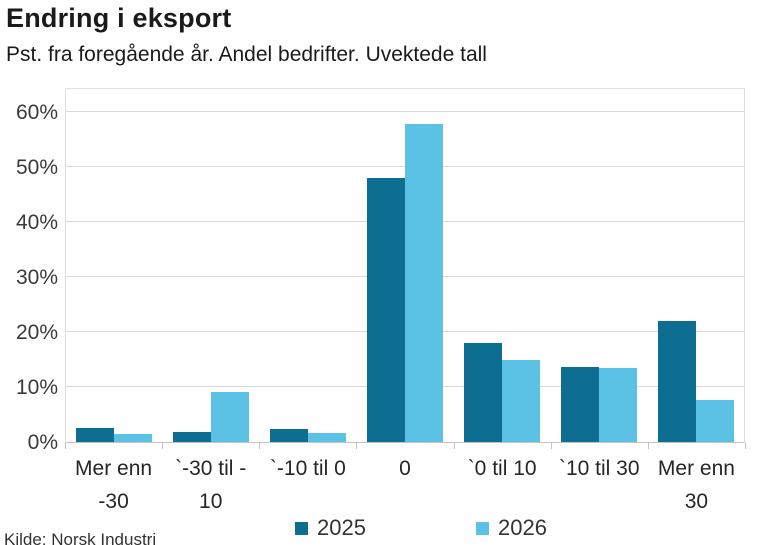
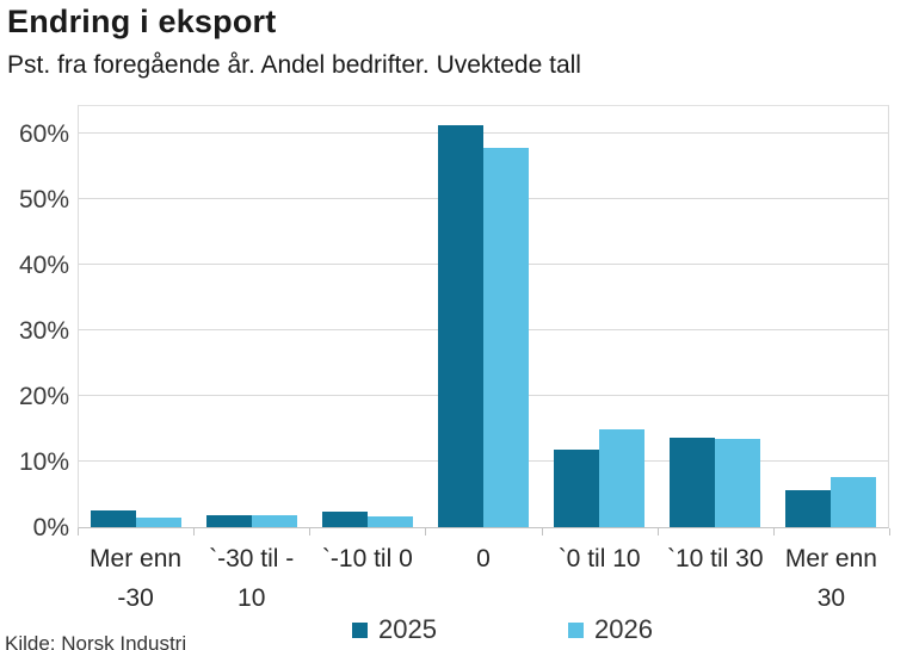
2026/`-30 til - 10: 9% -> 2%
2025/0: 48% -> 61%
2025/`0 til 10: 18% -> 12%
2025/Mer enn 30: 22% -> 6%
